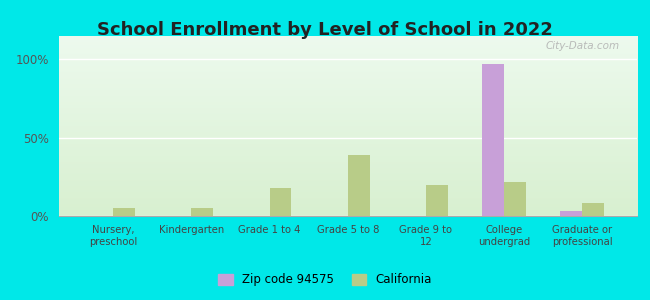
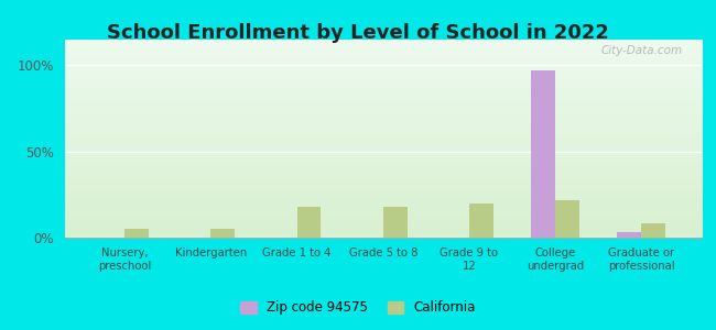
California/Grade 5 to 8: 39% -> 18%
